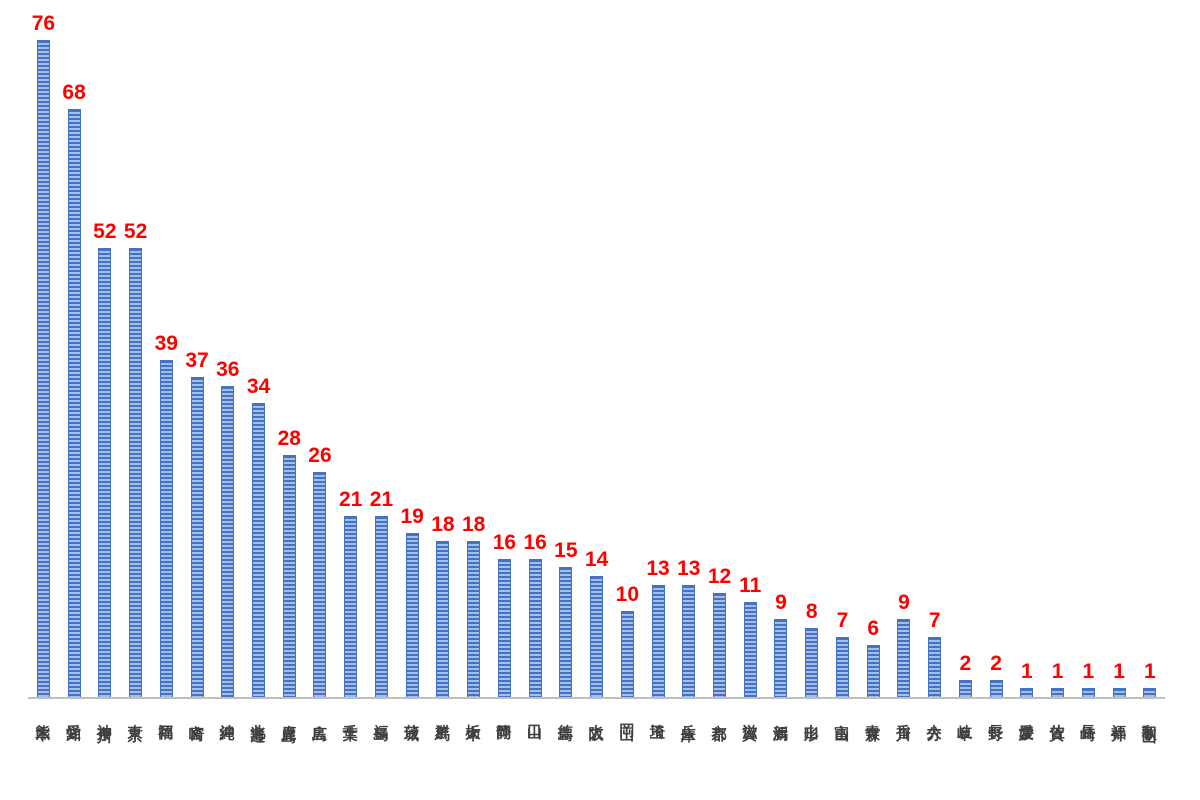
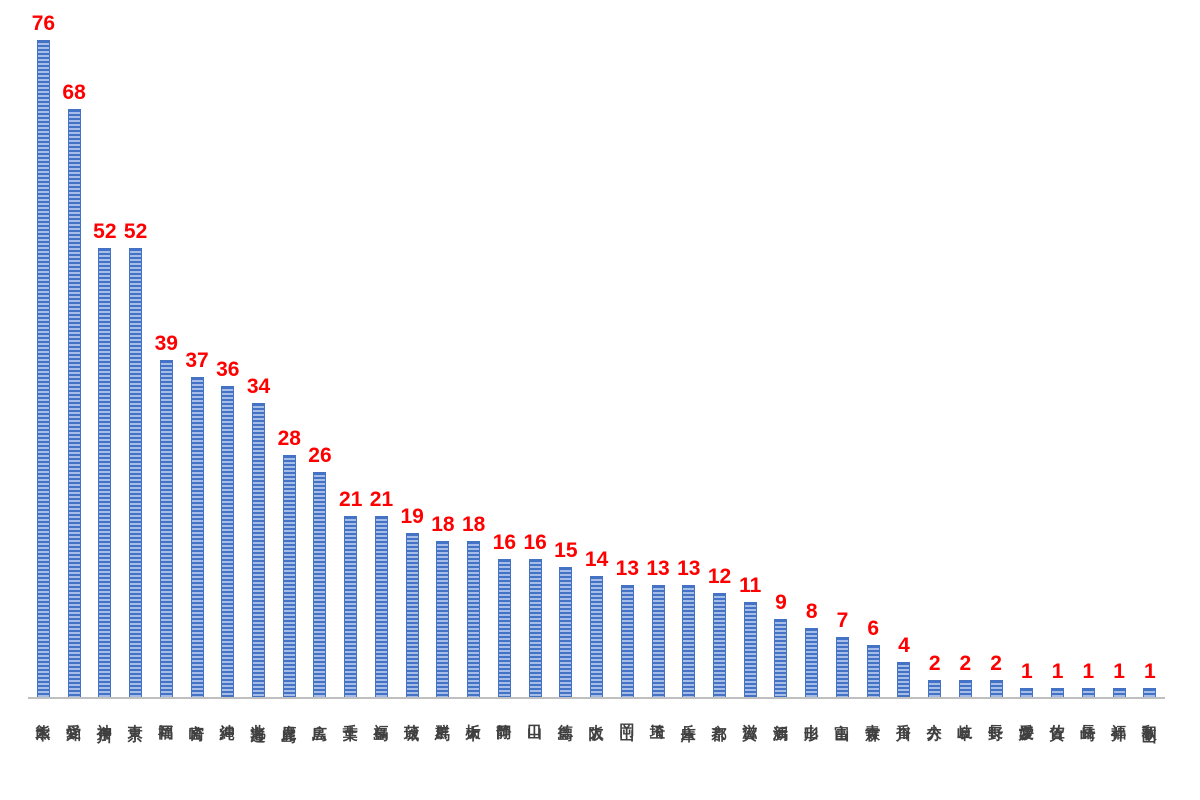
岡山: 10 -> 13
香川: 9 -> 4
大分: 7 -> 2
